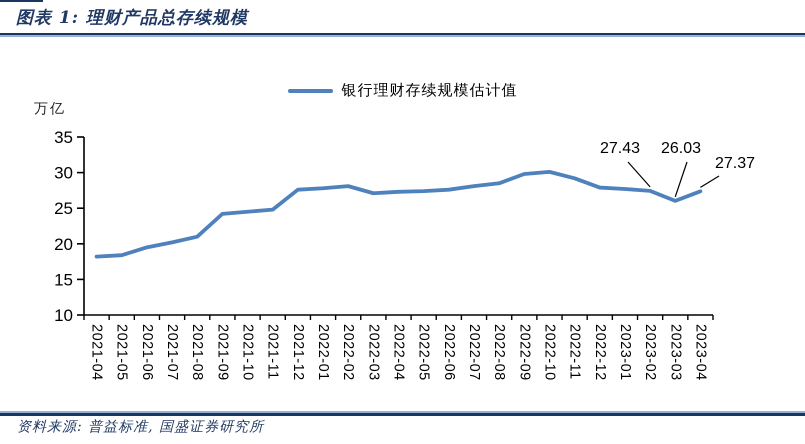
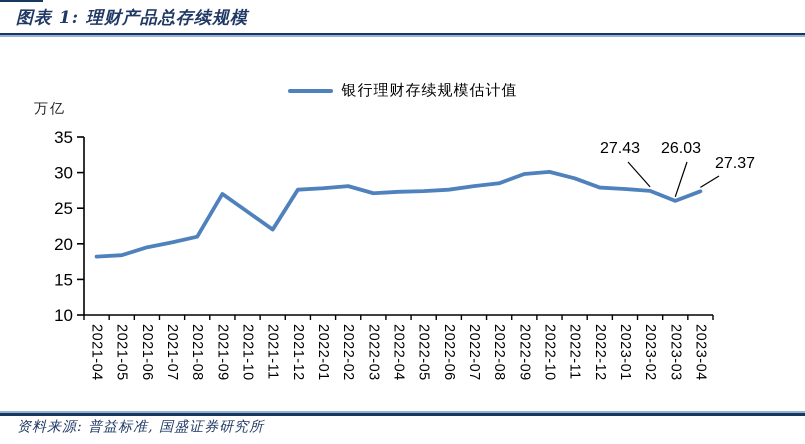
2021-09: 24 -> 27
2021-11: 25 -> 22
